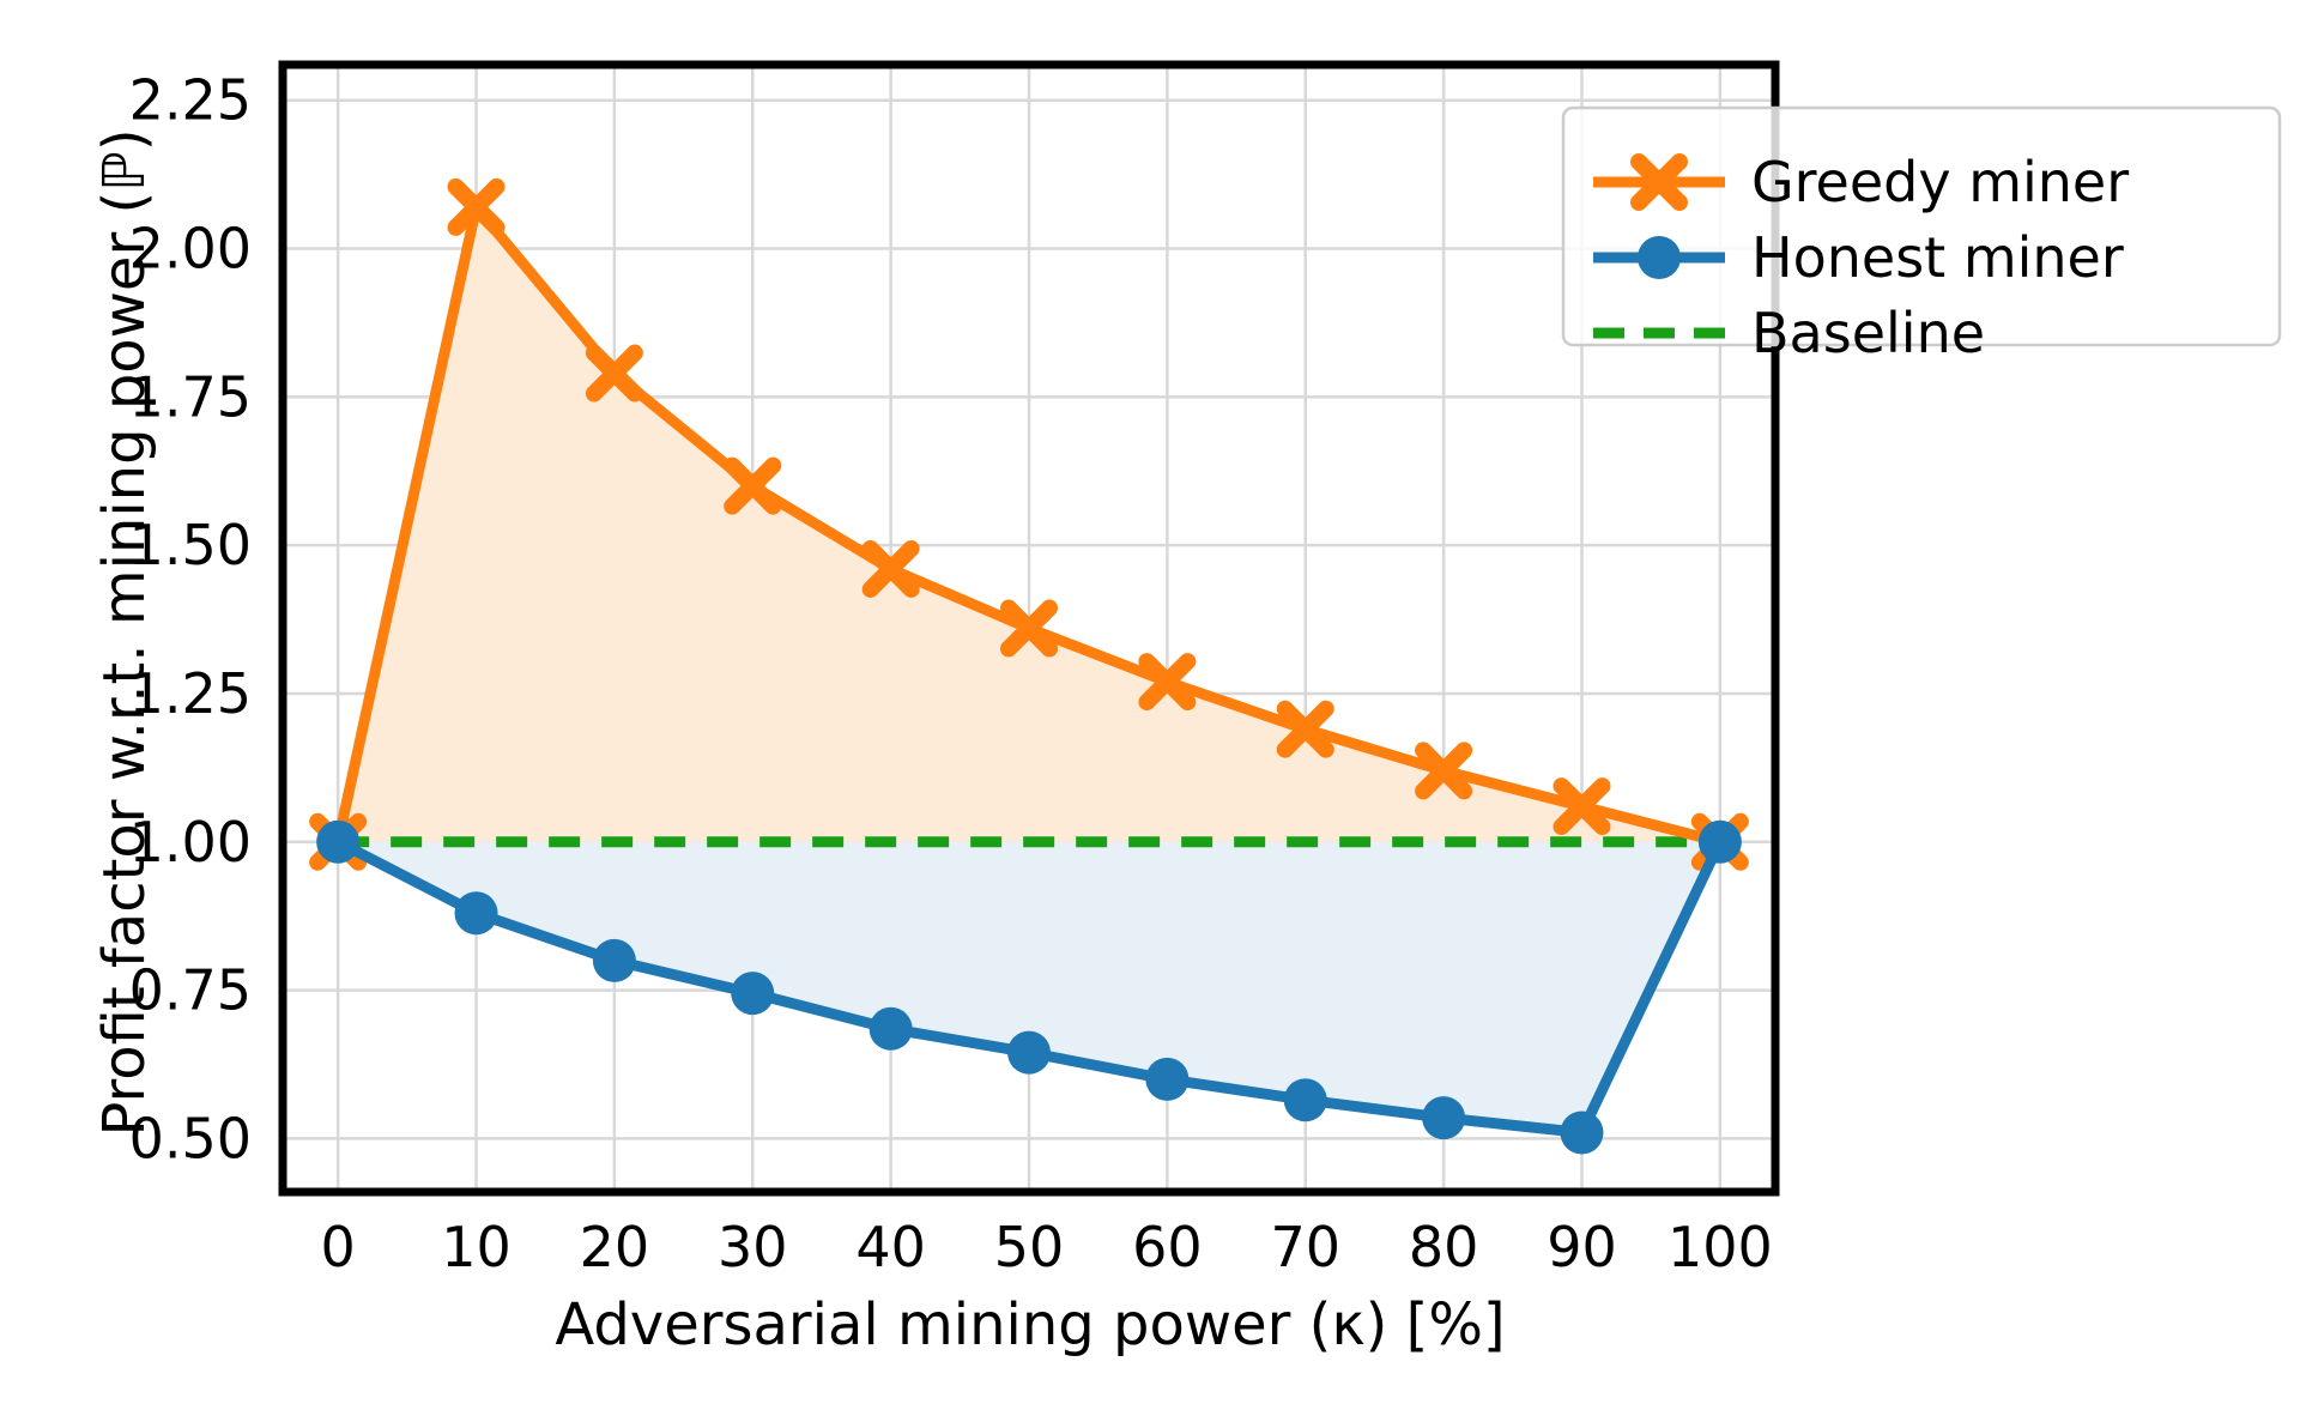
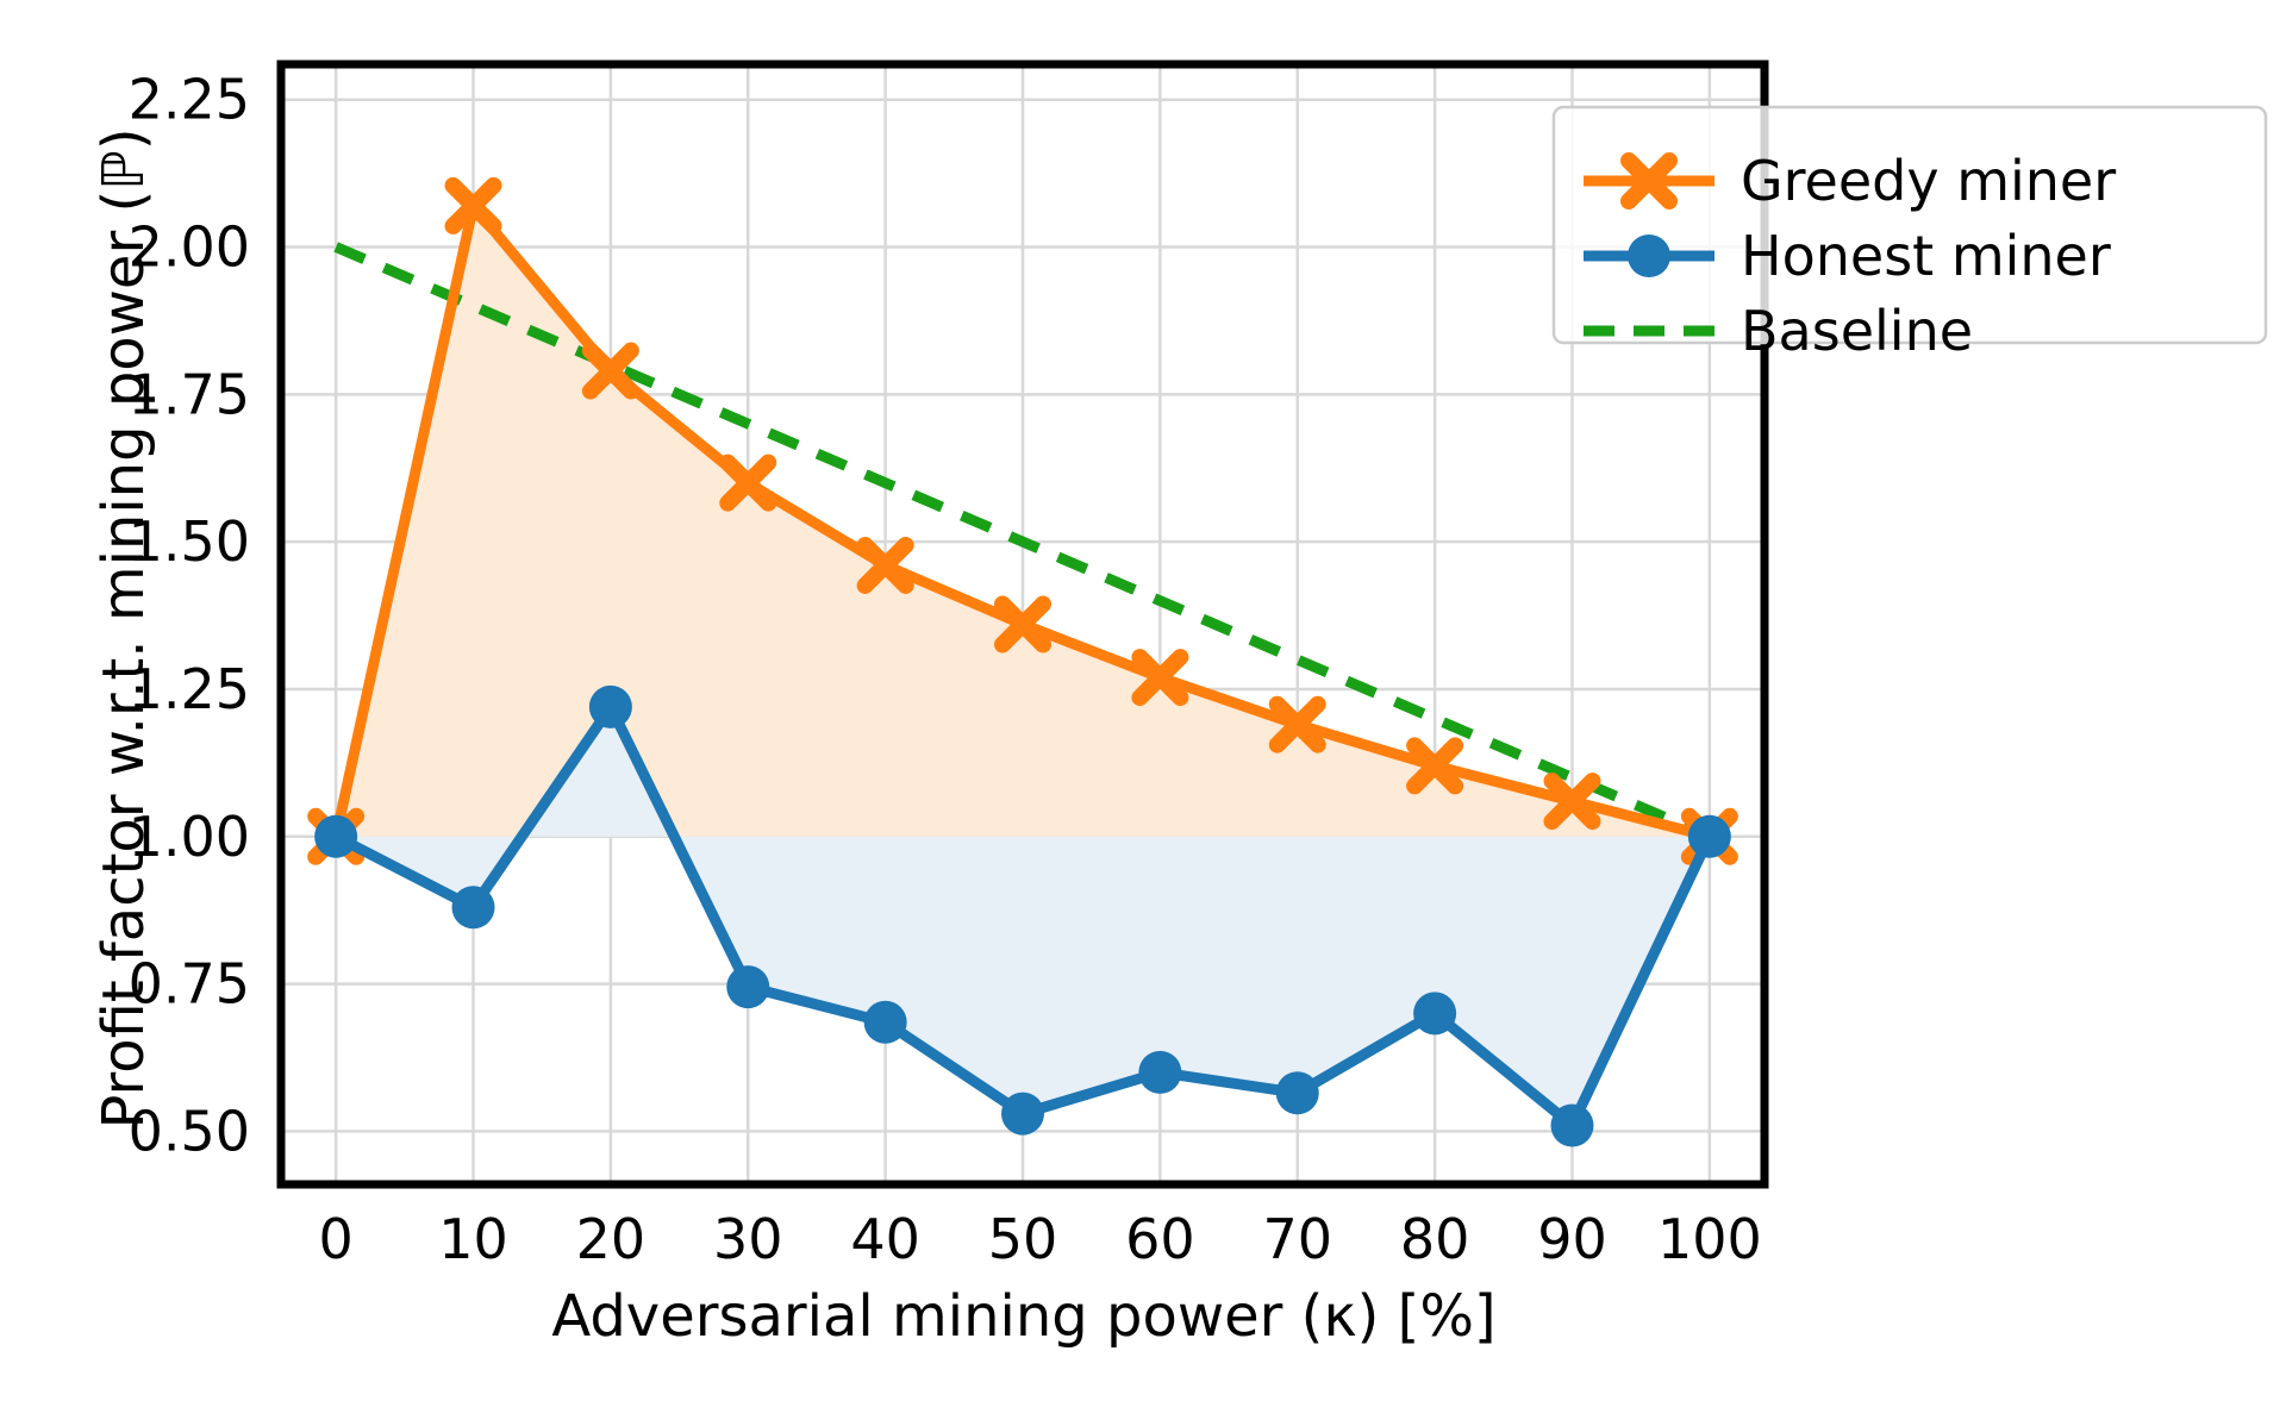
Baseline/0: 1 -> 2
Honest miner/20: 0.80 -> 1.22
Honest miner/50: 0.65 -> 0.53
Honest miner/80: 0.54 -> 0.70
